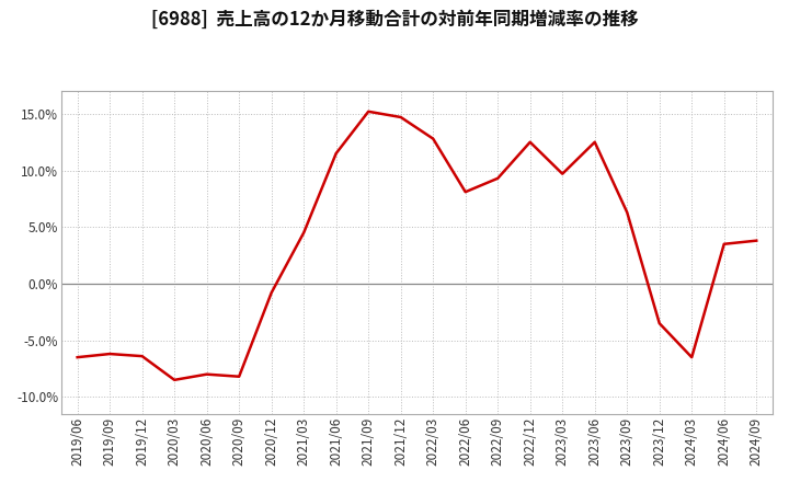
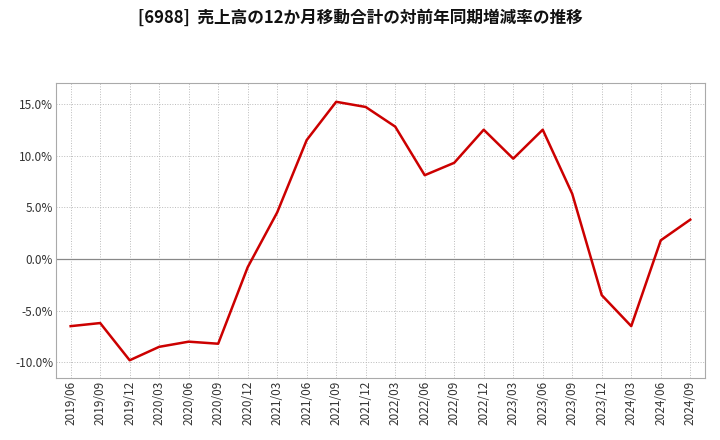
2019/12: -6.4% -> -9.8%
2024/06: 3.5% -> 1.8%
